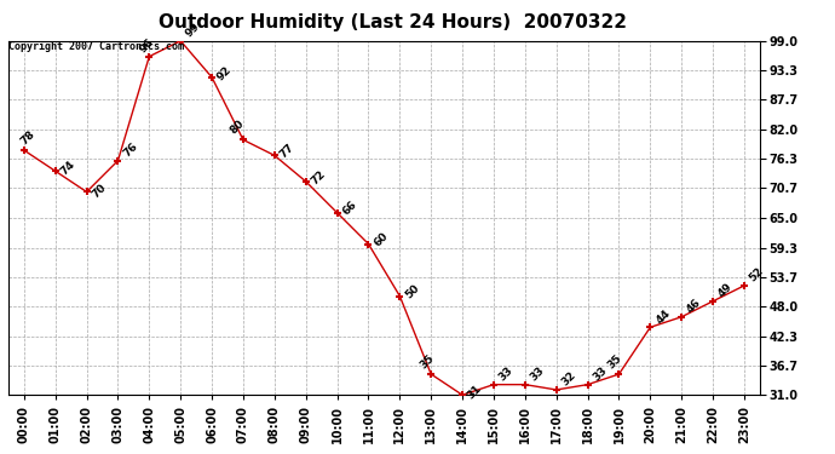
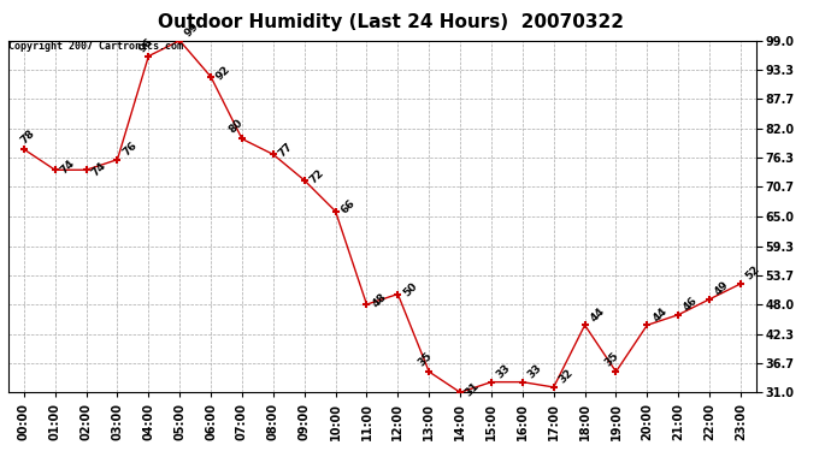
02:00: 70 -> 74
11:00: 60 -> 48
18:00: 33 -> 44
